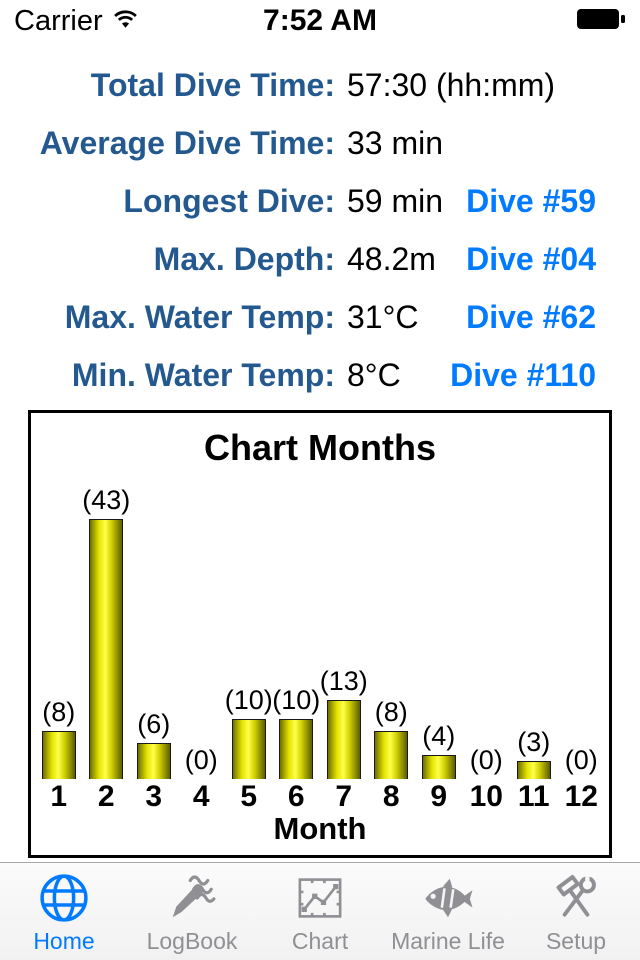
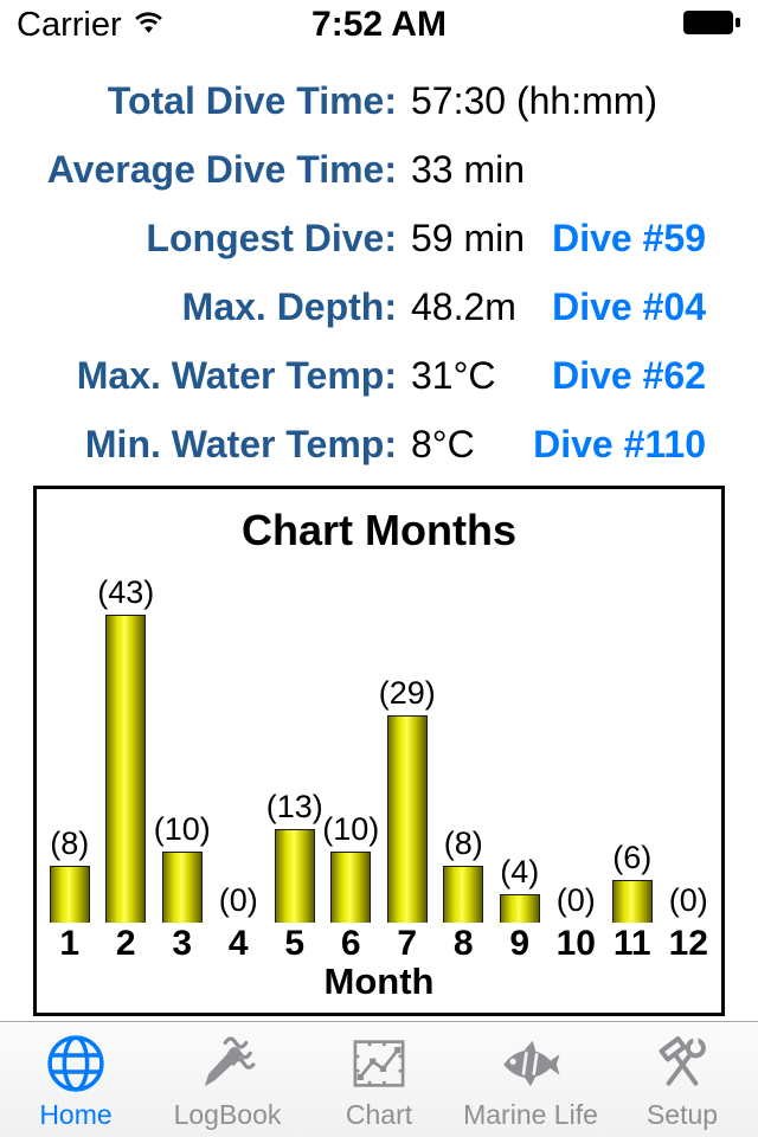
3: 6 -> 10
5: 10 -> 13
7: 13 -> 29
11: 3 -> 6
